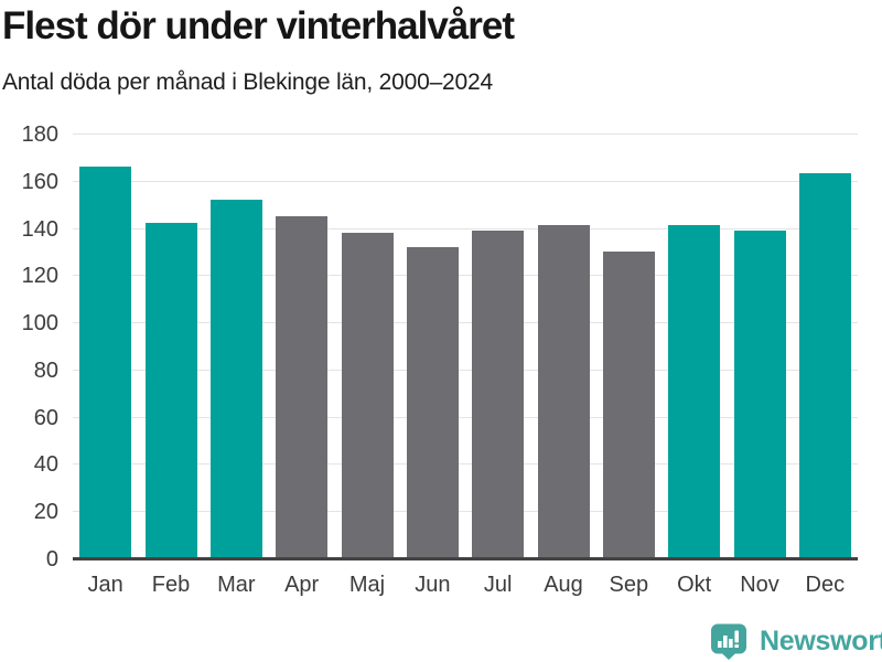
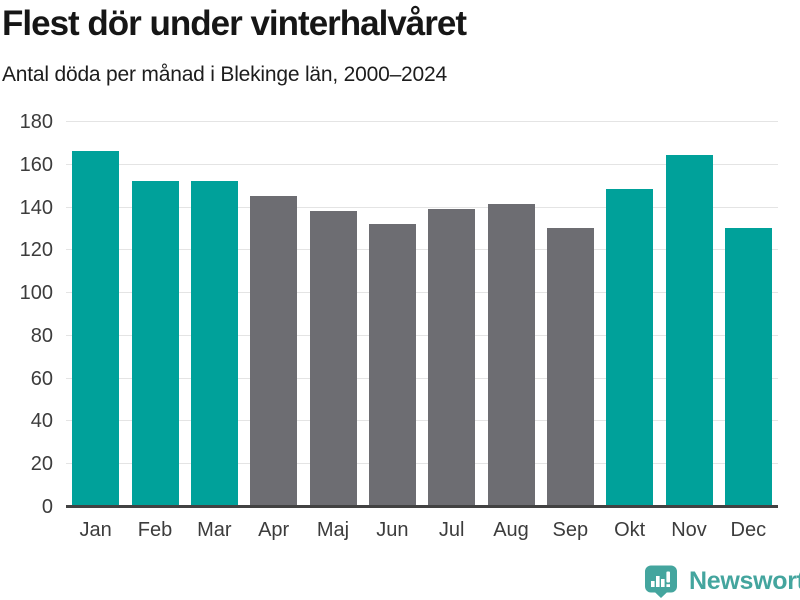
Feb: 142 -> 152
Okt: 141 -> 148
Nov: 139 -> 164
Dec: 163 -> 130
